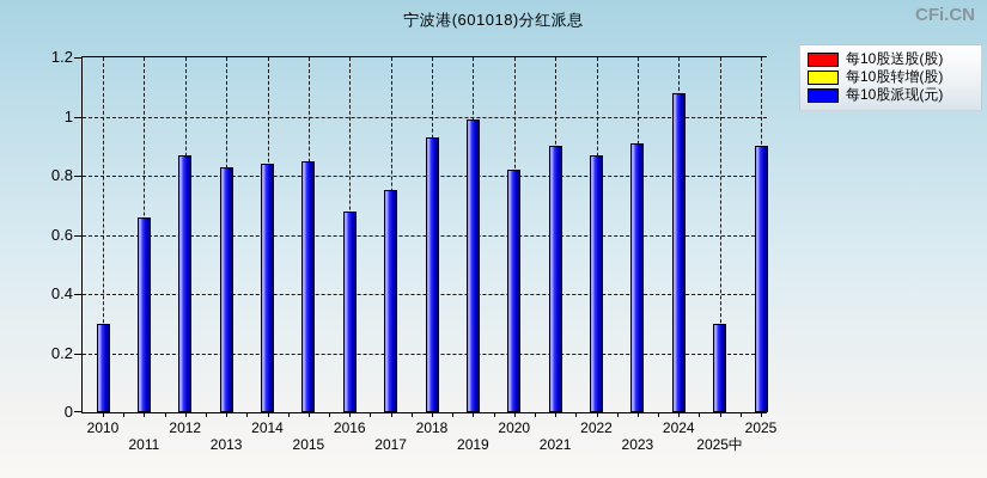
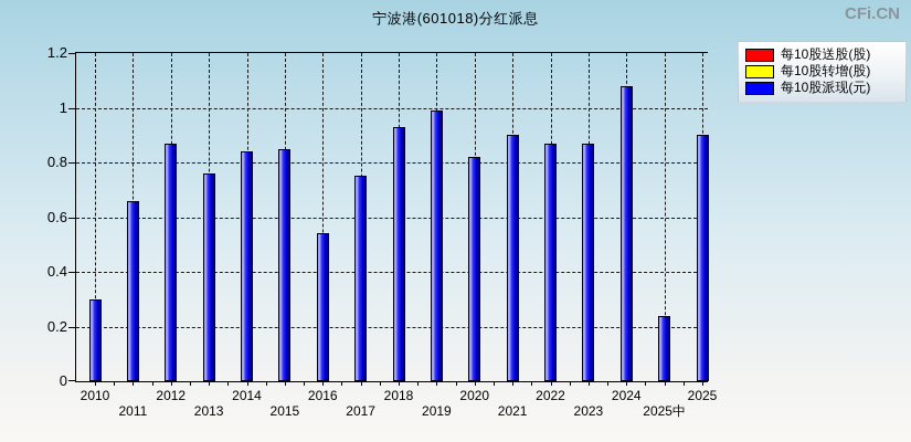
每10股派现(元)/2013: 0.83 -> 0.76
每10股派现(元)/2016: 0.68 -> 0.54
每10股派现(元)/2023: 0.91 -> 0.87
每10股派现(元)/2025中: 0.30 -> 0.24
